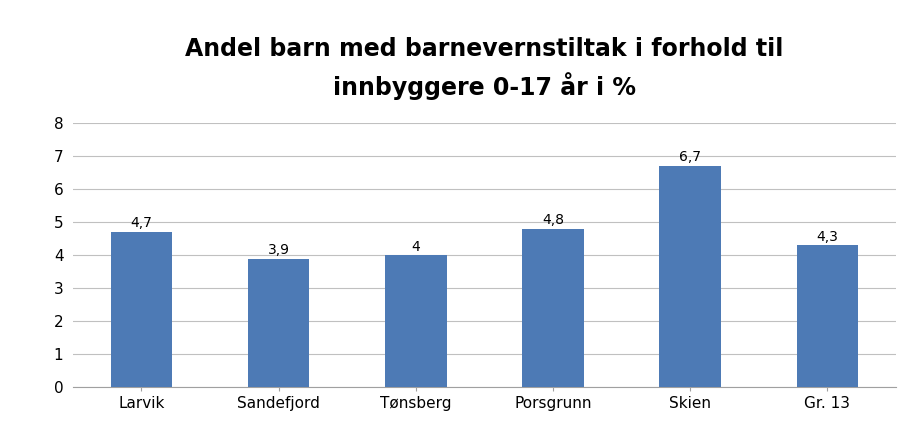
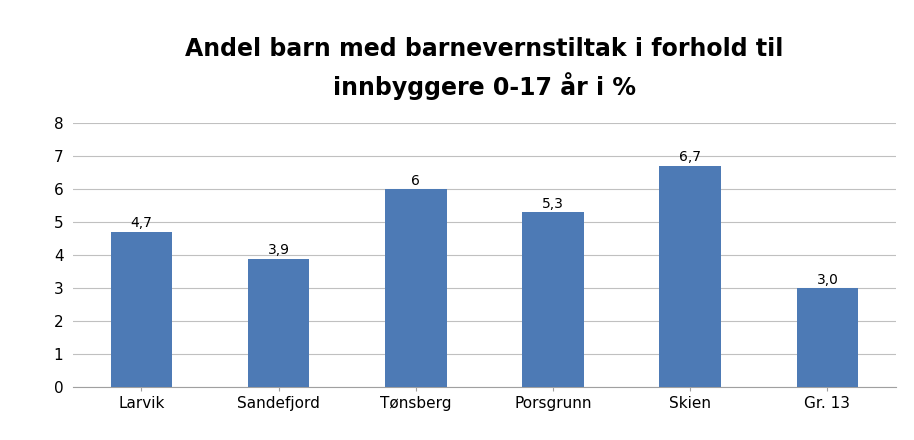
Tønsberg: 4 -> 6
Porsgrunn: 4,8 -> 5,3
Gr. 13: 4,3 -> 3,0
